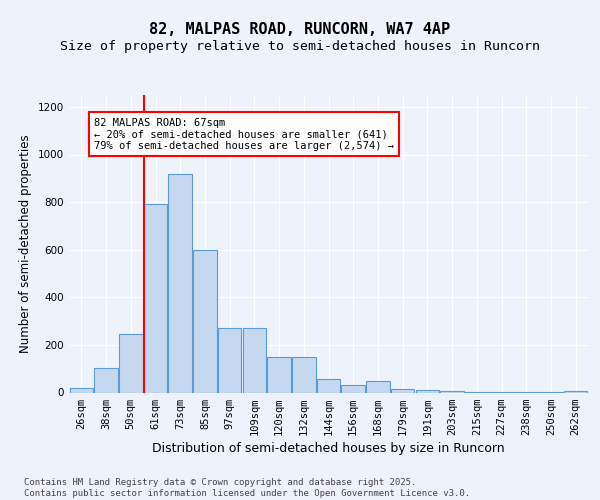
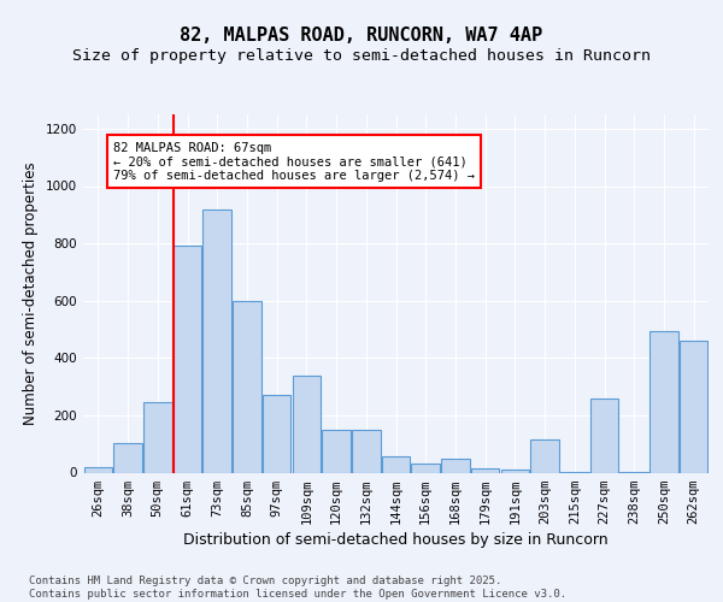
109sqm: 270 -> 340
203sqm: 5 -> 115
227sqm: 2 -> 260
250sqm: 1 -> 495
262sqm: 5 -> 460
